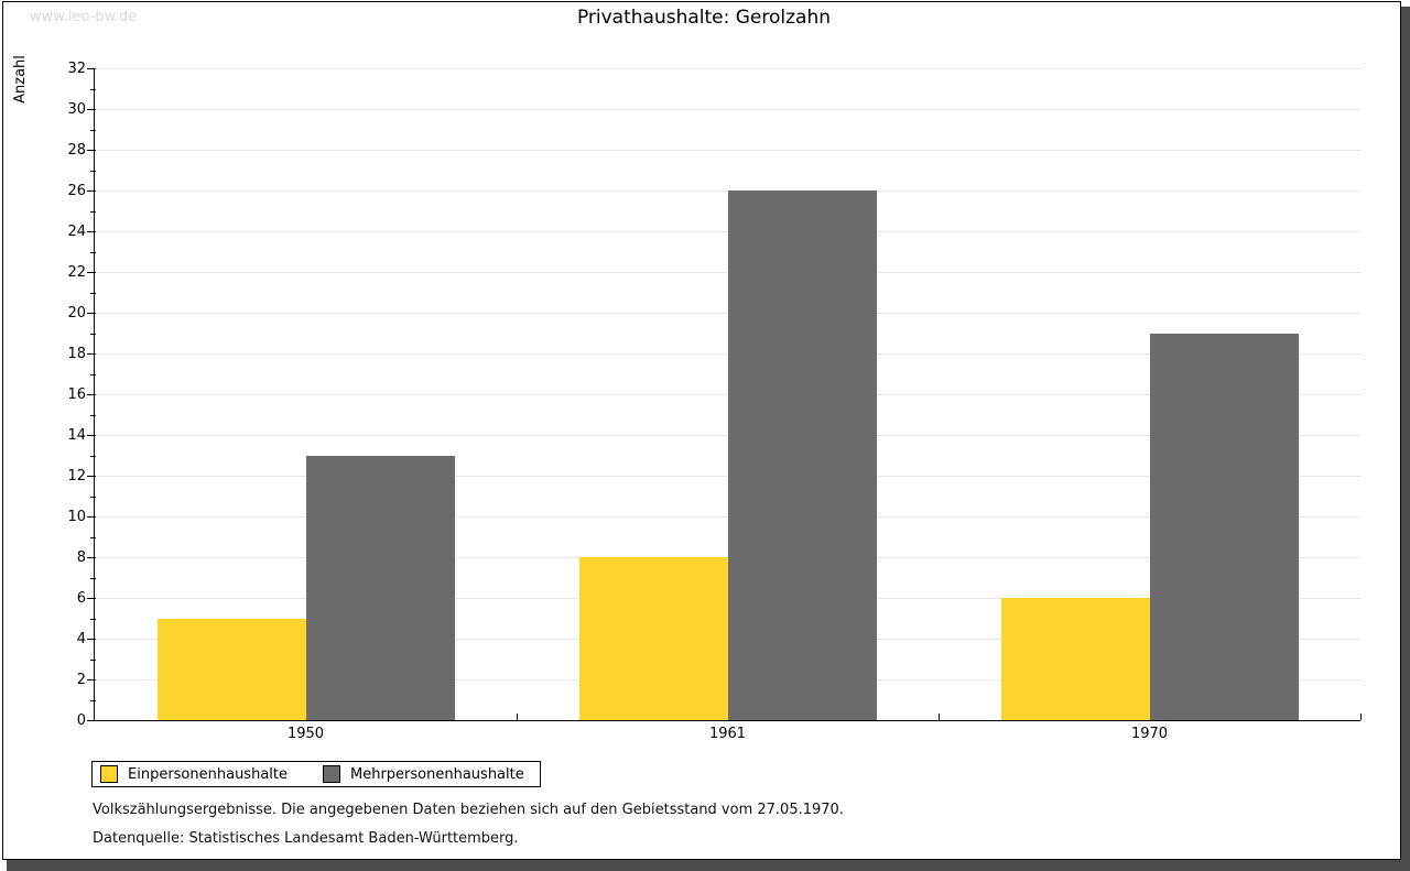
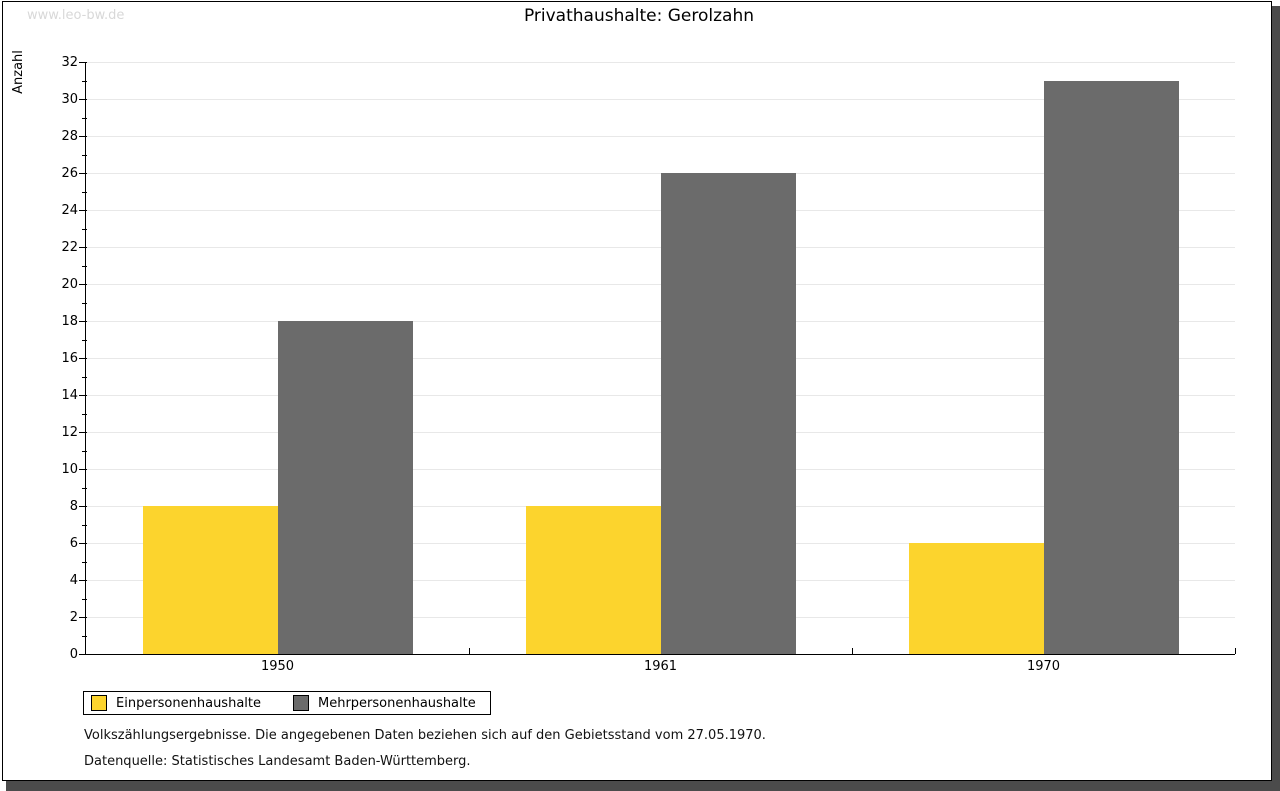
Einpersonenhaushalte/1950: 5 -> 8
Mehrpersonenhaushalte/1950: 13 -> 18
Mehrpersonenhaushalte/1970: 19 -> 31
